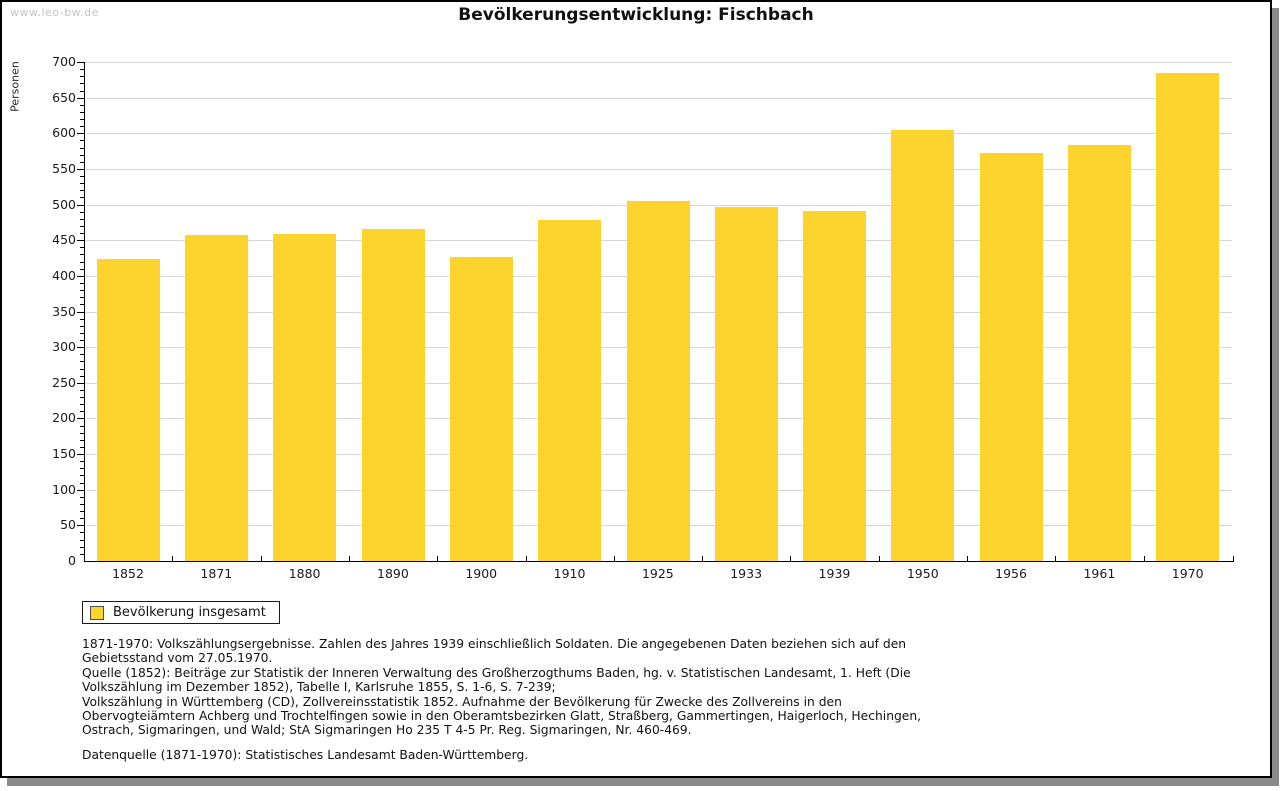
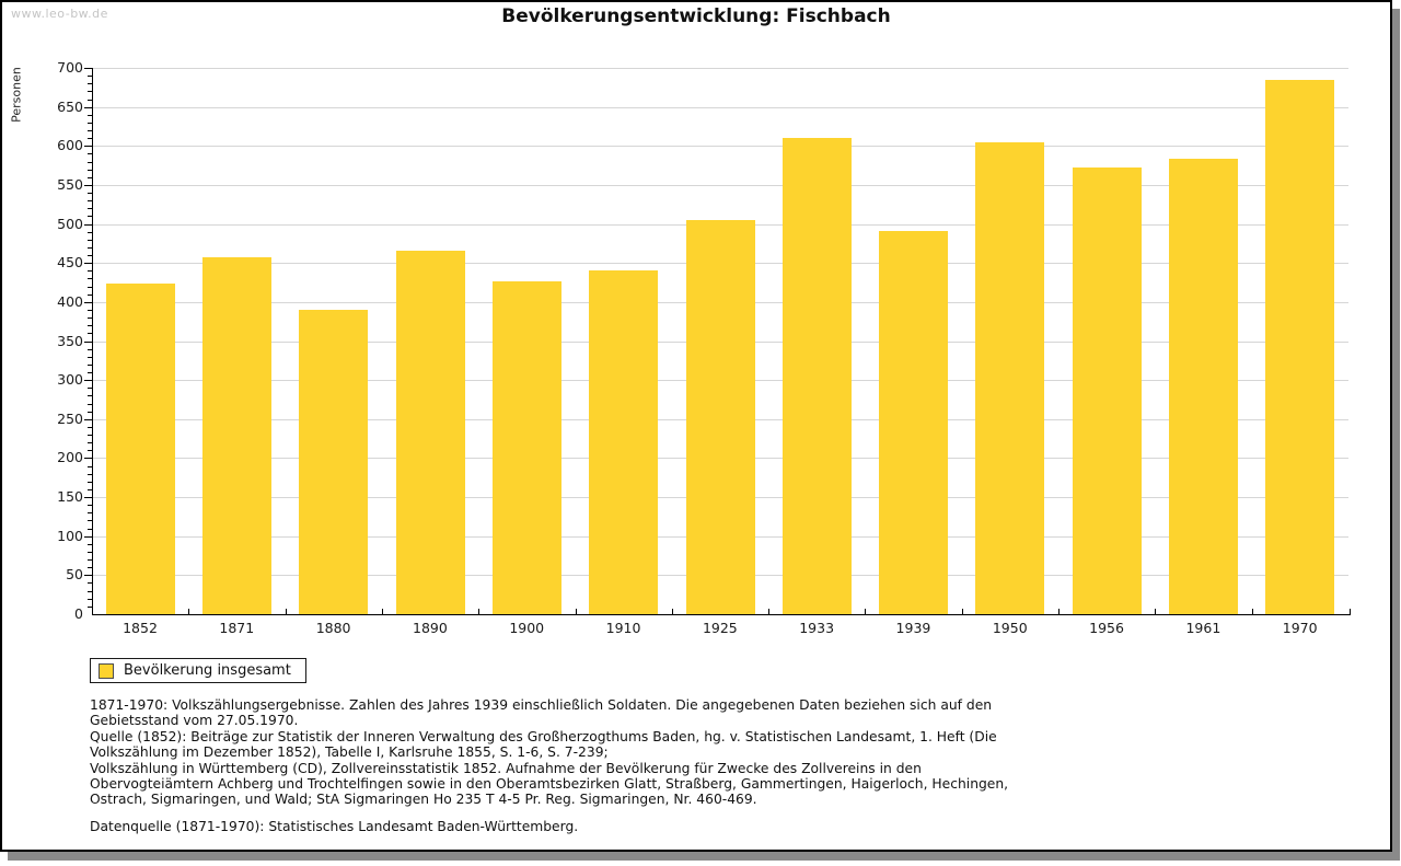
1880: 460 -> 390
1910: 480 -> 440
1933: 500 -> 610
